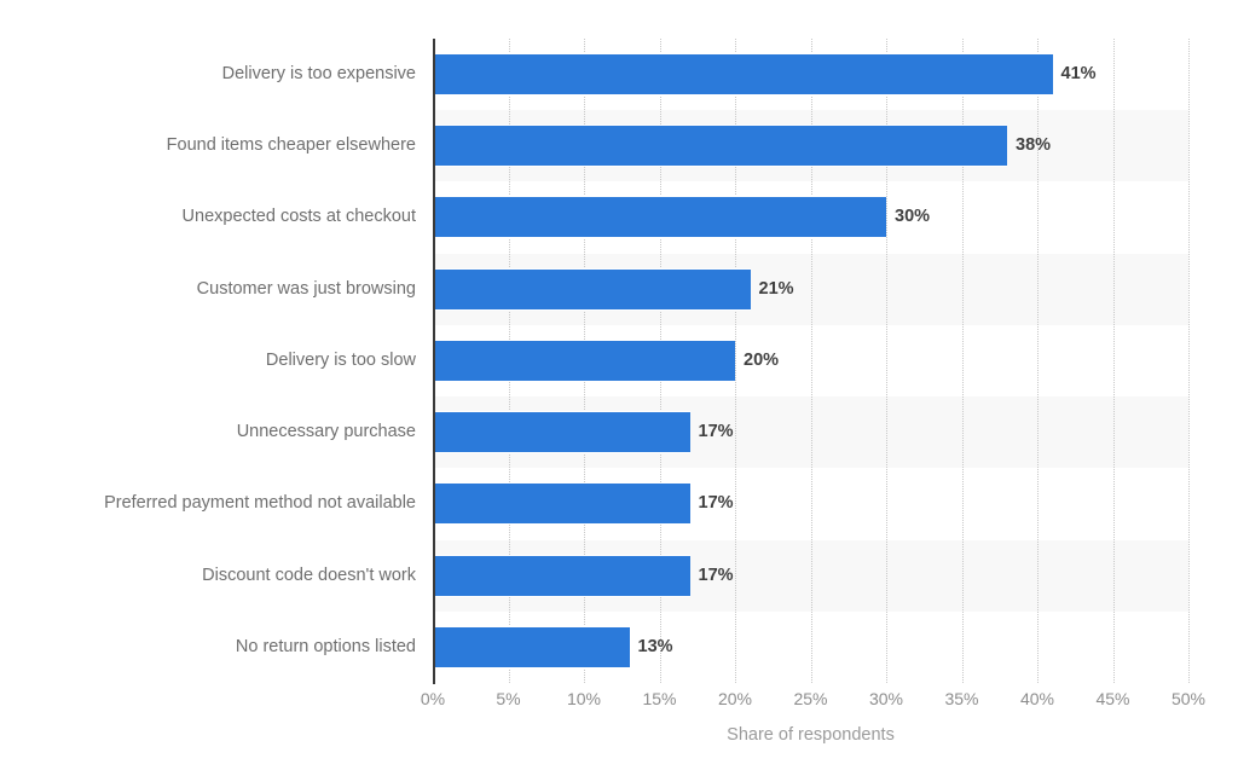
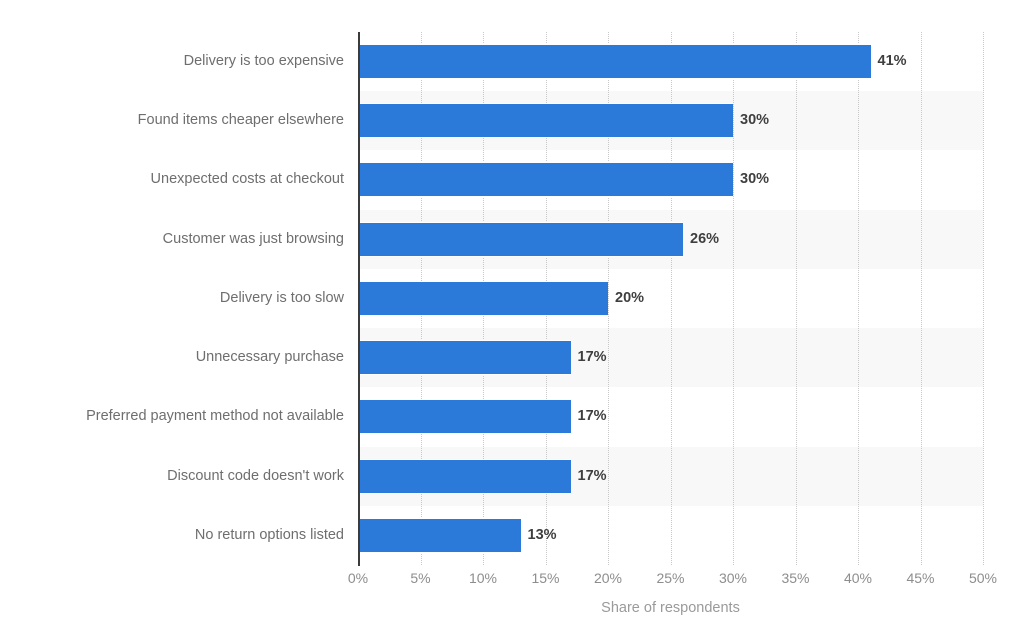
Found items cheaper elsewhere: 38% -> 30%
Customer was just browsing: 21% -> 26%
